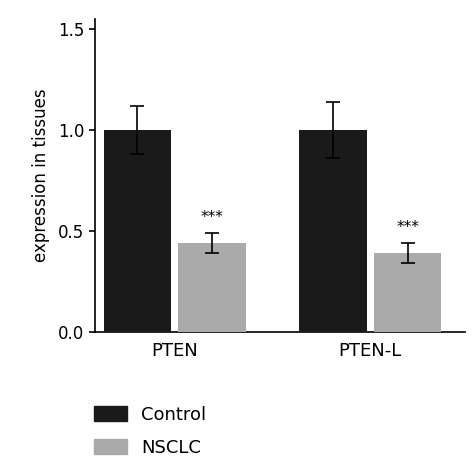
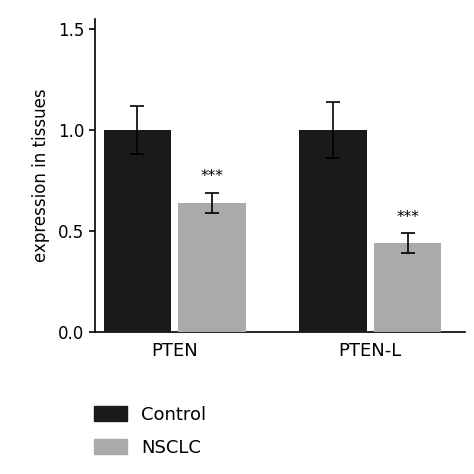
NSCLC/PTEN: 0.44 -> 0.64
NSCLC/PTEN-L: 0.39 -> 0.44
